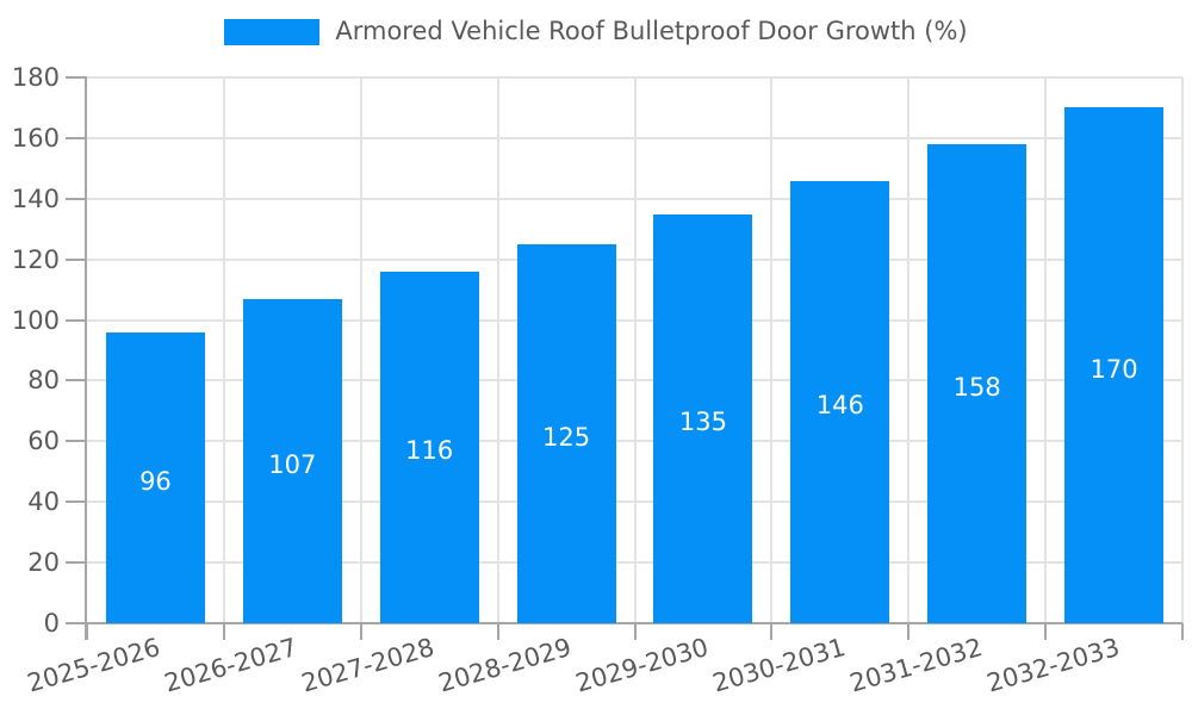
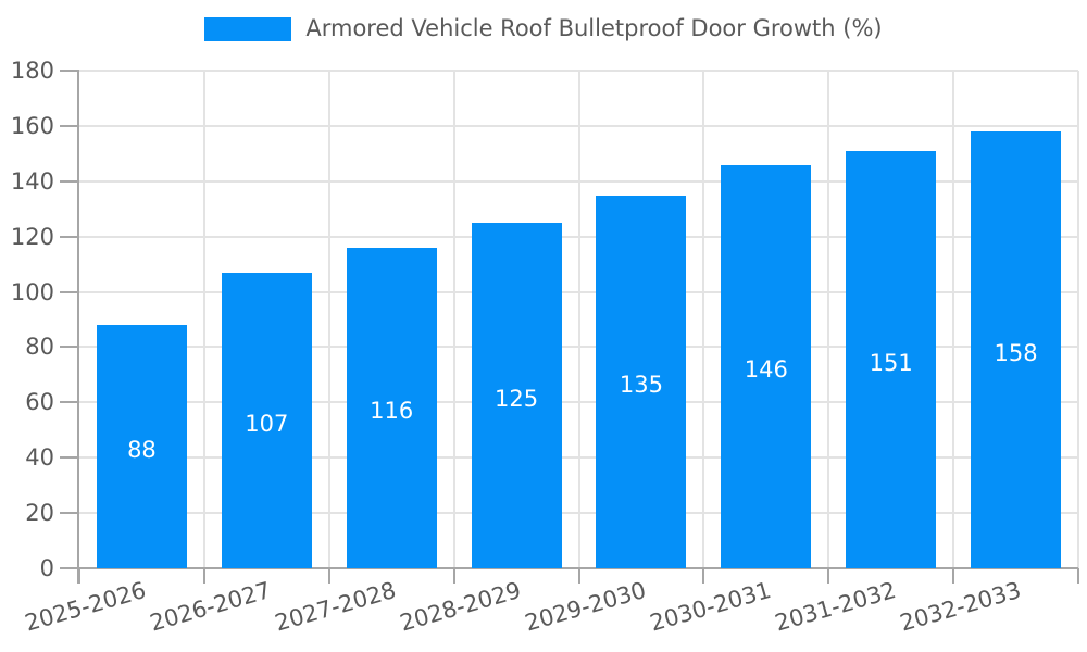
2025-2026: 96 -> 88
2031-2032: 158 -> 151
2032-2033: 170 -> 158
